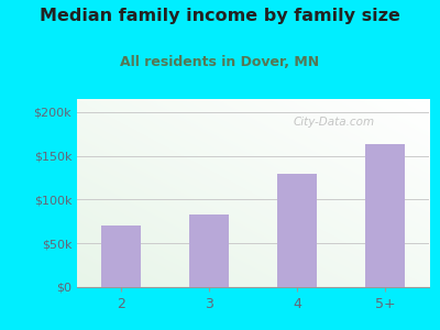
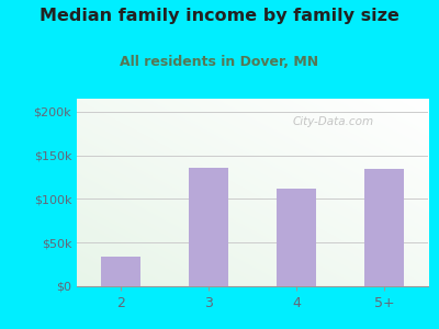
2: $70k -> $34k
3: $83k -> $136k
4: $130k -> $112k
5+: $163k -> $134k
